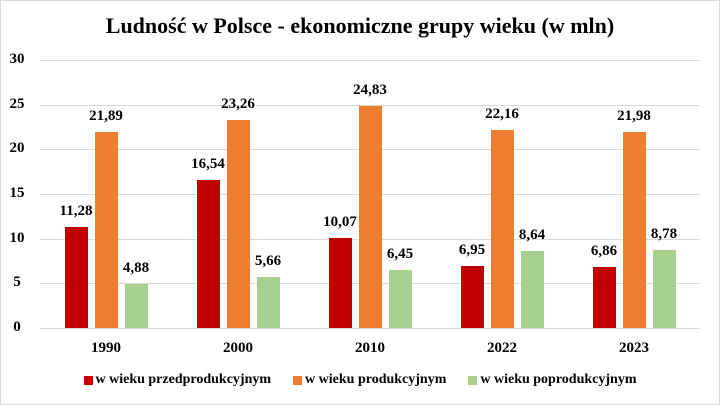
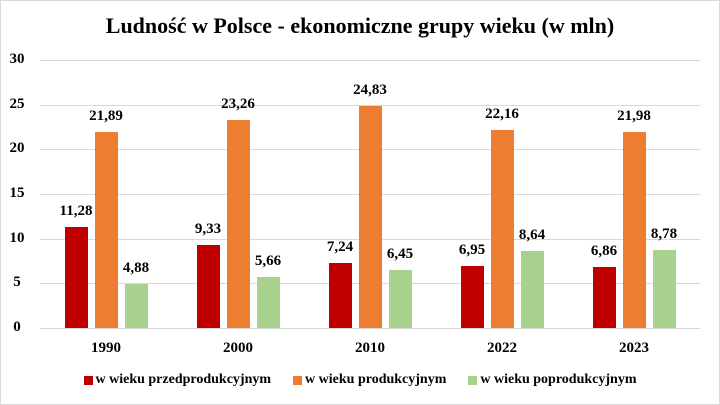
w wieku przedprodukcyjnym/2000: 16,54 -> 9,33
w wieku przedprodukcyjnym/2010: 10,07 -> 7,24
